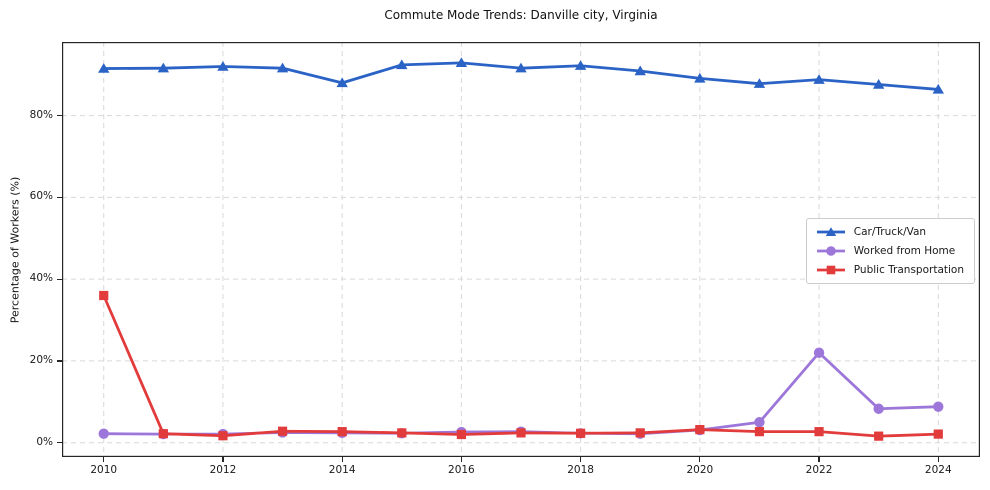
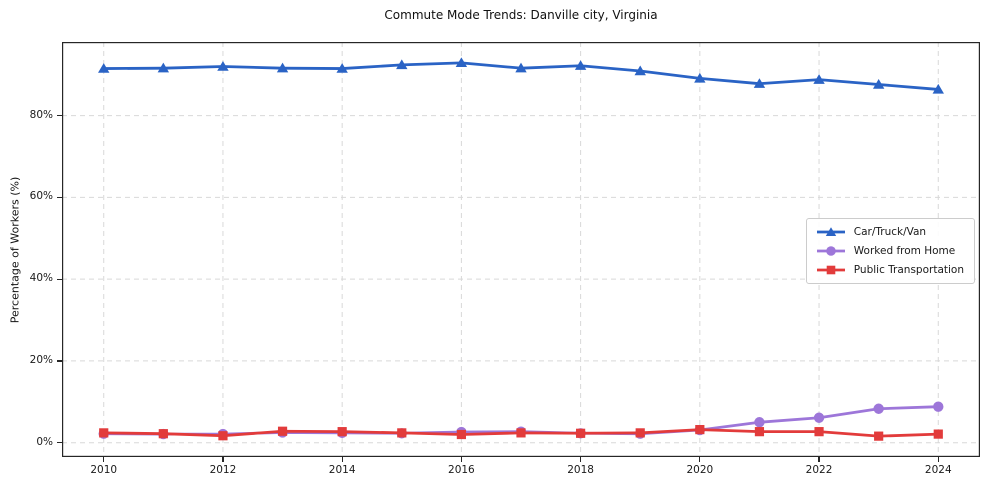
Public Transportation/2010: 36% -> 2%
Car/Truck/Van/2014: 88% -> 92%
Worked from Home/2022: 22% -> 6%
